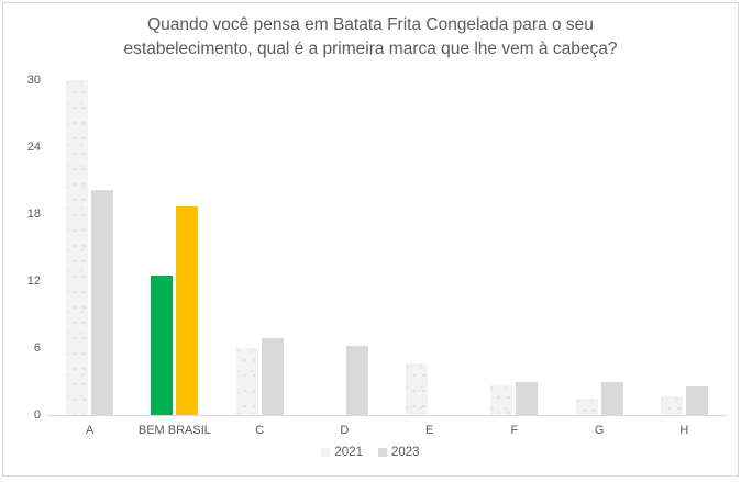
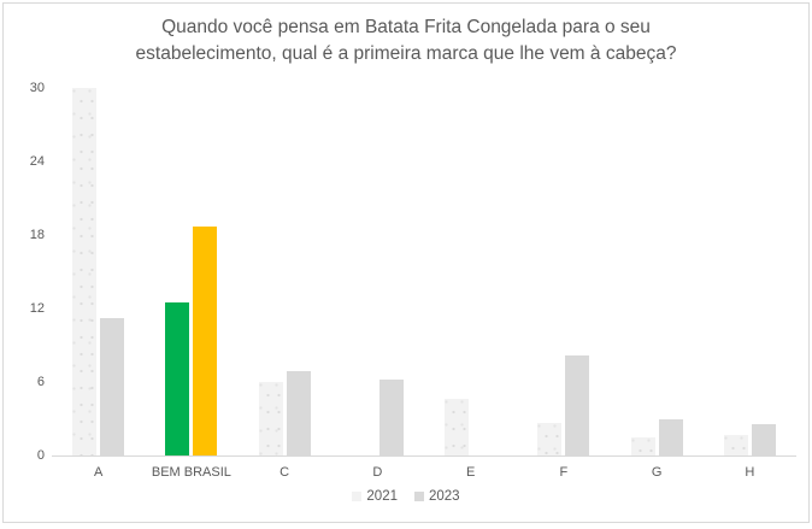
2023/A: 20.2 -> 11.2
2023/F: 3.0 -> 8.2
